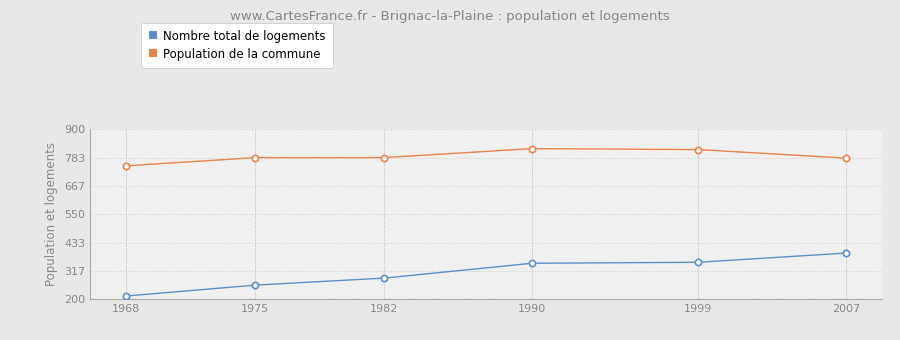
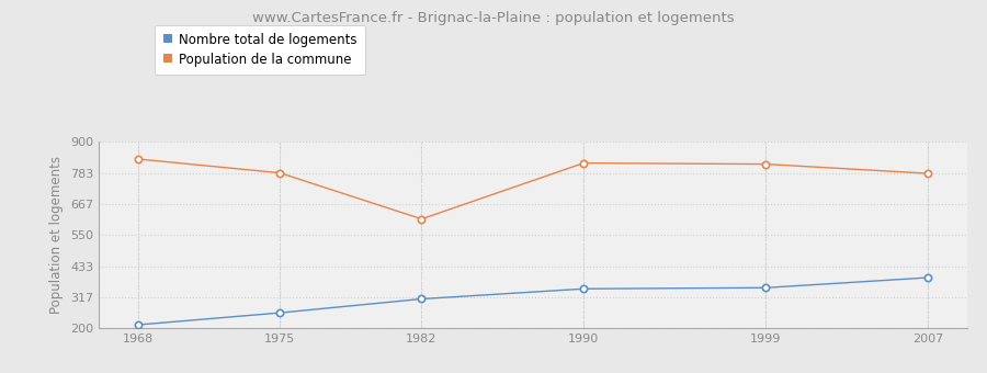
Population de la commune/1968: 749 -> 835
Nombre total de logements/1982: 287 -> 310
Population de la commune/1982: 783 -> 610
